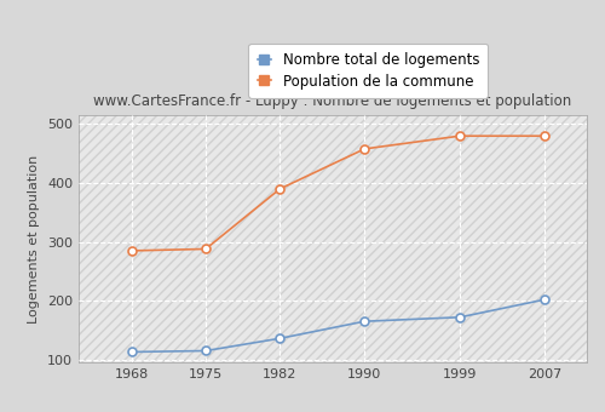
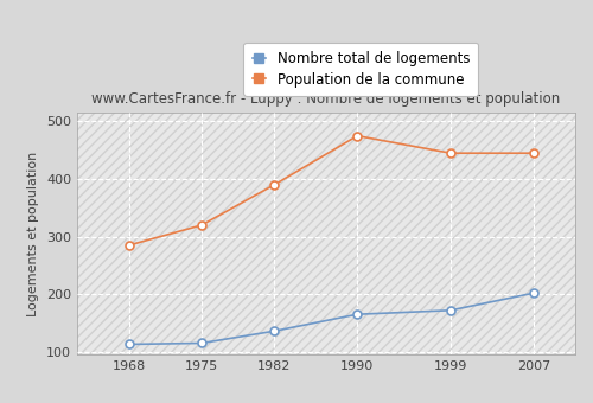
Population de la commune/1975: 288 -> 320
Population de la commune/1990: 458 -> 475
Population de la commune/1999: 480 -> 445
Population de la commune/2007: 480 -> 445
